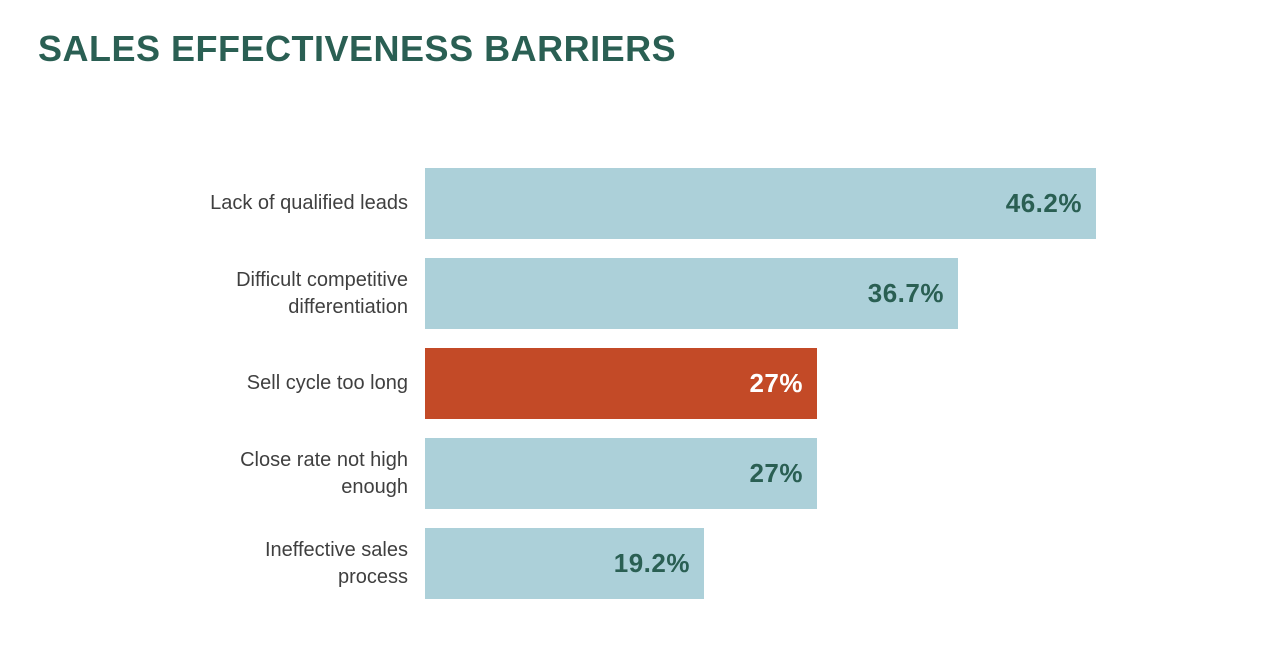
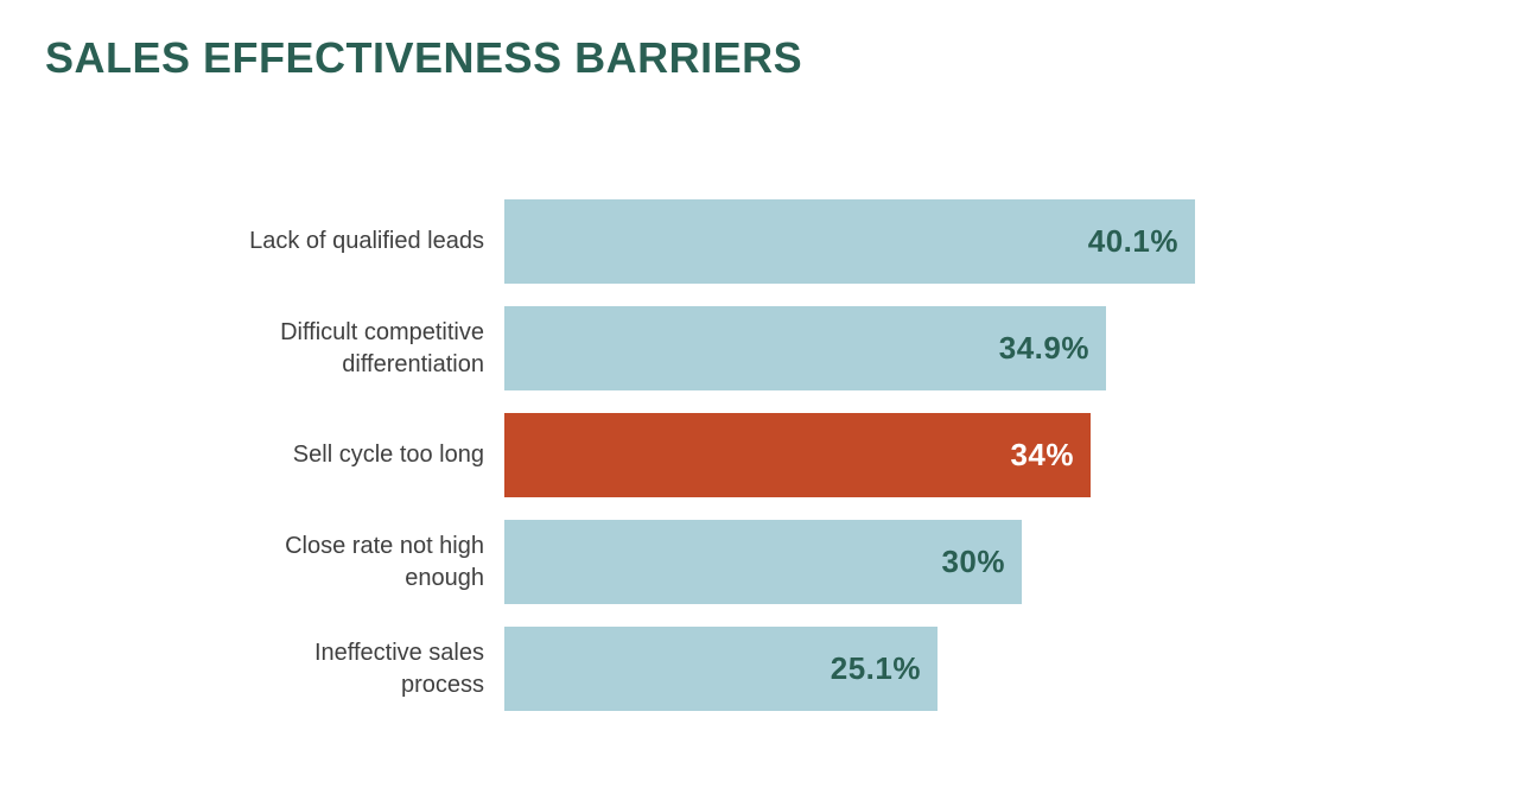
Lack of qualified leads: 46.2% -> 40.1%
Difficult competitive differentiation: 36.7% -> 34.9%
Sell cycle too long: 27% -> 34%
Close rate not high enough: 27% -> 30%
Ineffective sales process: 19.2% -> 25.1%
